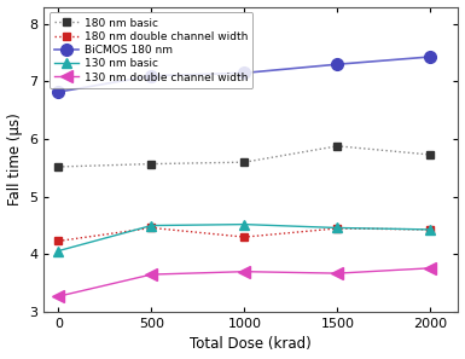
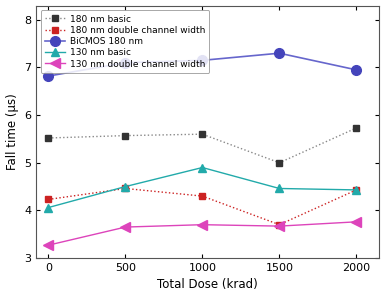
130 nm basic/1000: 4.52 -> 4.90
180 nm basic/1500: 5.88 -> 5.00
180 nm double channel width/1500: 4.45 -> 3.70
BiCMOS 180 nm/2000: 7.43 -> 6.95
